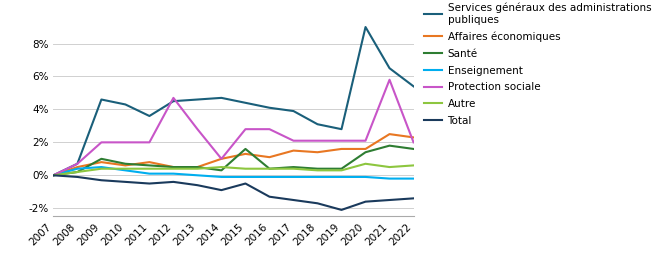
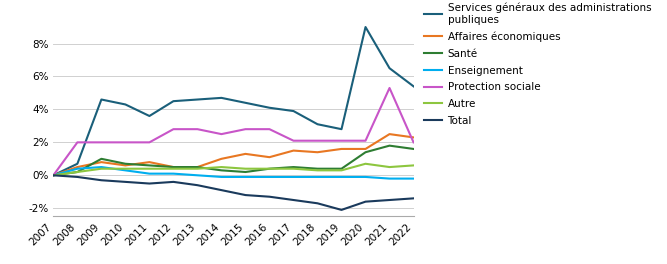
Protection sociale/2008: 0.7% -> 2.0%
Protection sociale/2012: 4.7% -> 2.8%
Protection sociale/2014: 1.0% -> 2.5%
Santé/2015: 1.6% -> 0.2%
Total/2015: -0.5% -> -1.2%
Protection sociale/2021: 5.8% -> 5.3%
